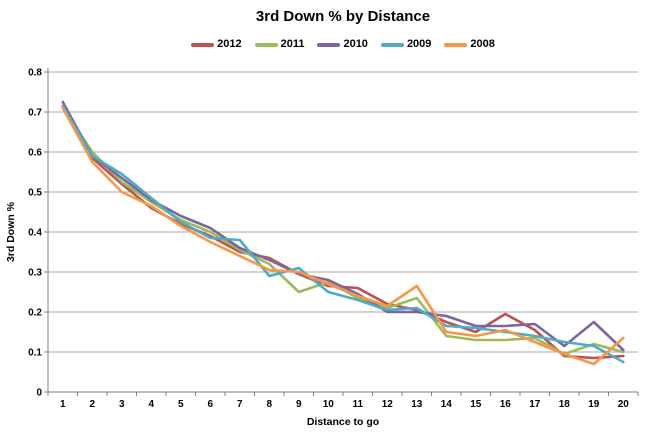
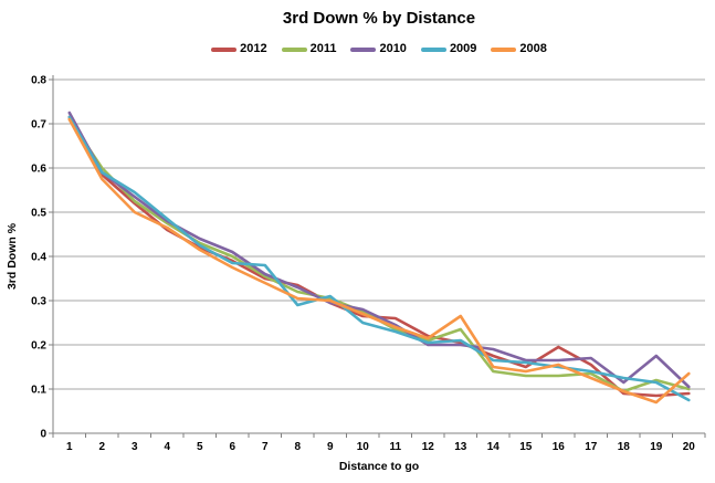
2011/9: 0.25 -> 0.30
